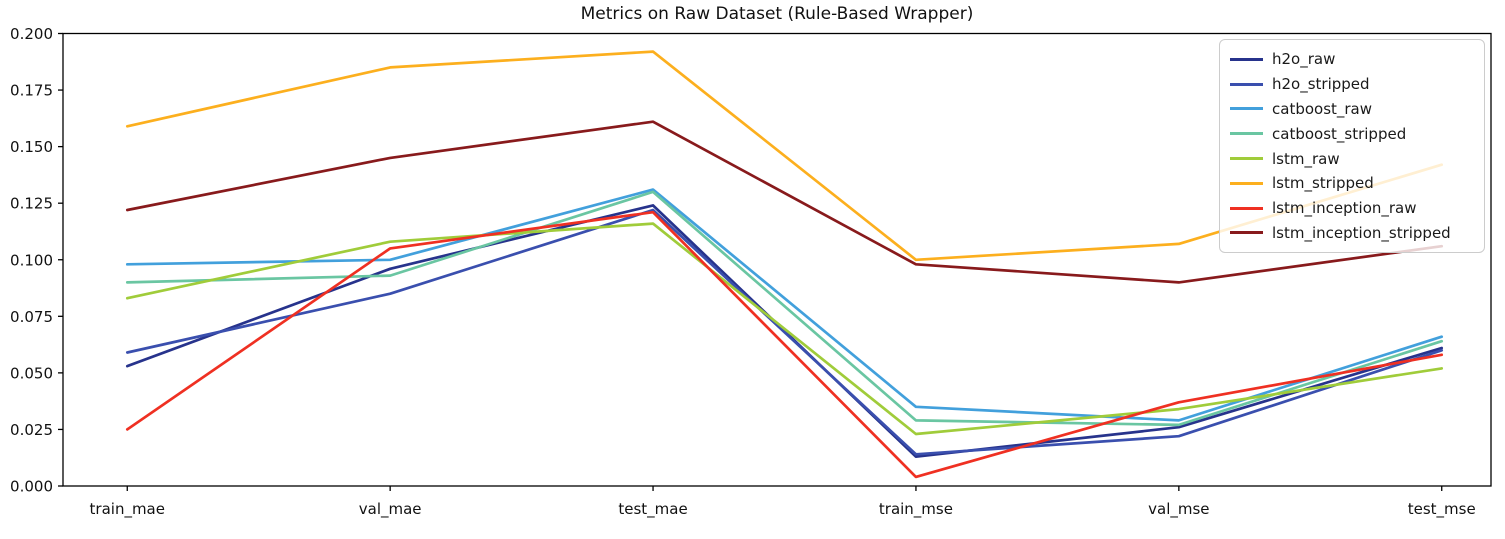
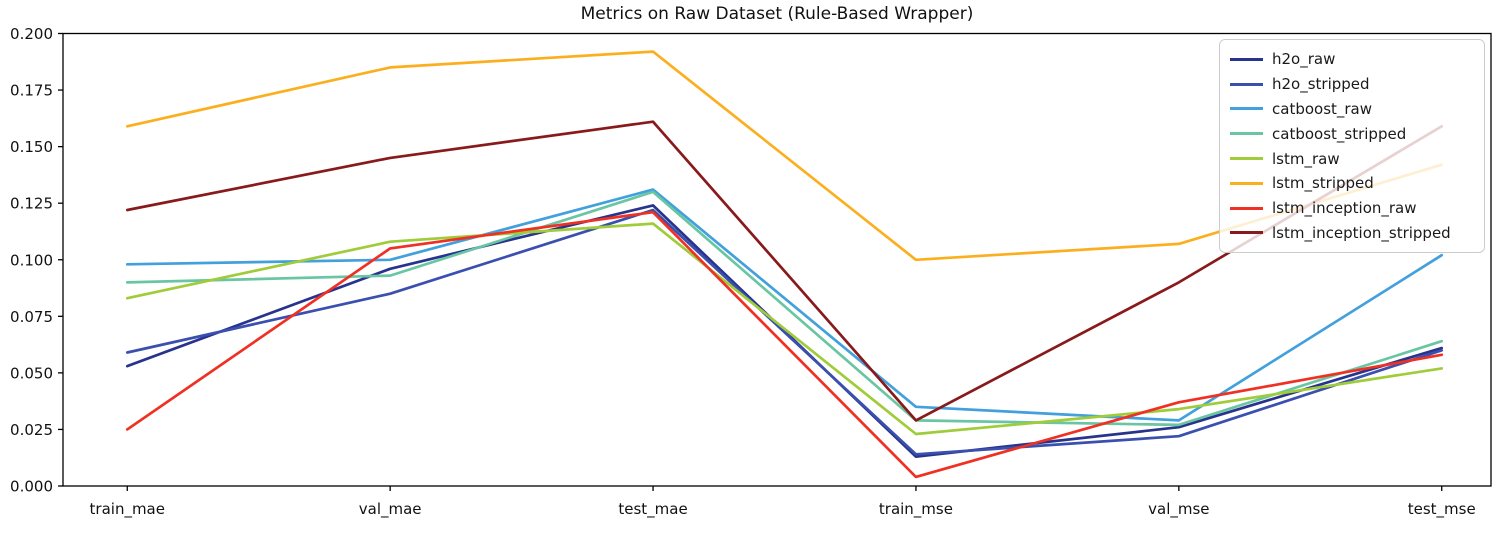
lstm_inception_stripped/train_mse: 0.098 -> 0.029
catboost_raw/test_mse: 0.066 -> 0.102
lstm_inception_stripped/test_mse: 0.106 -> 0.159
